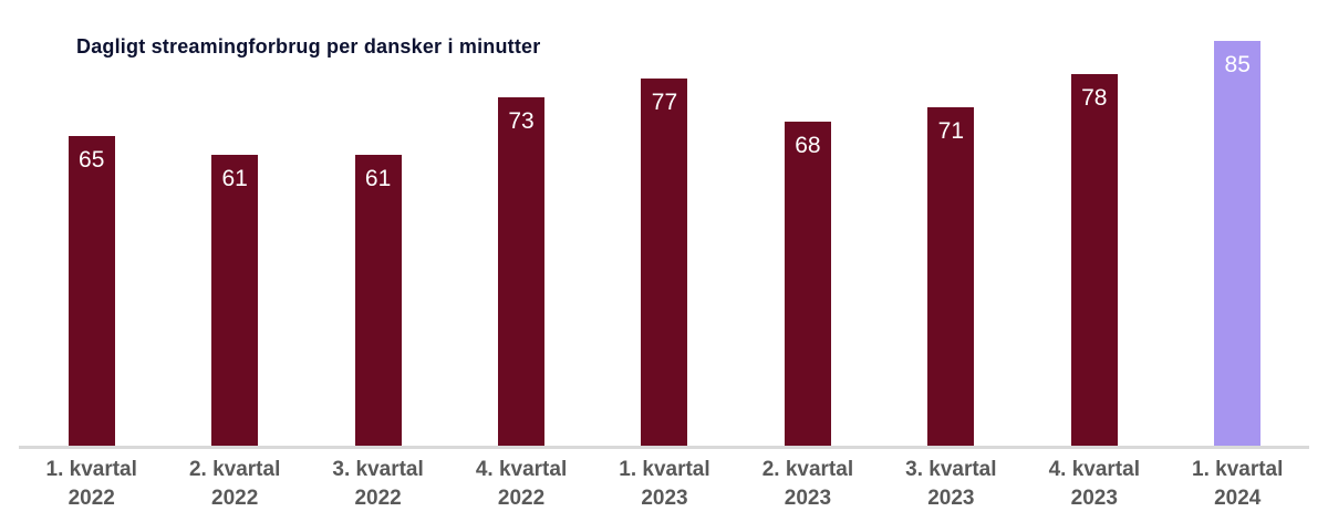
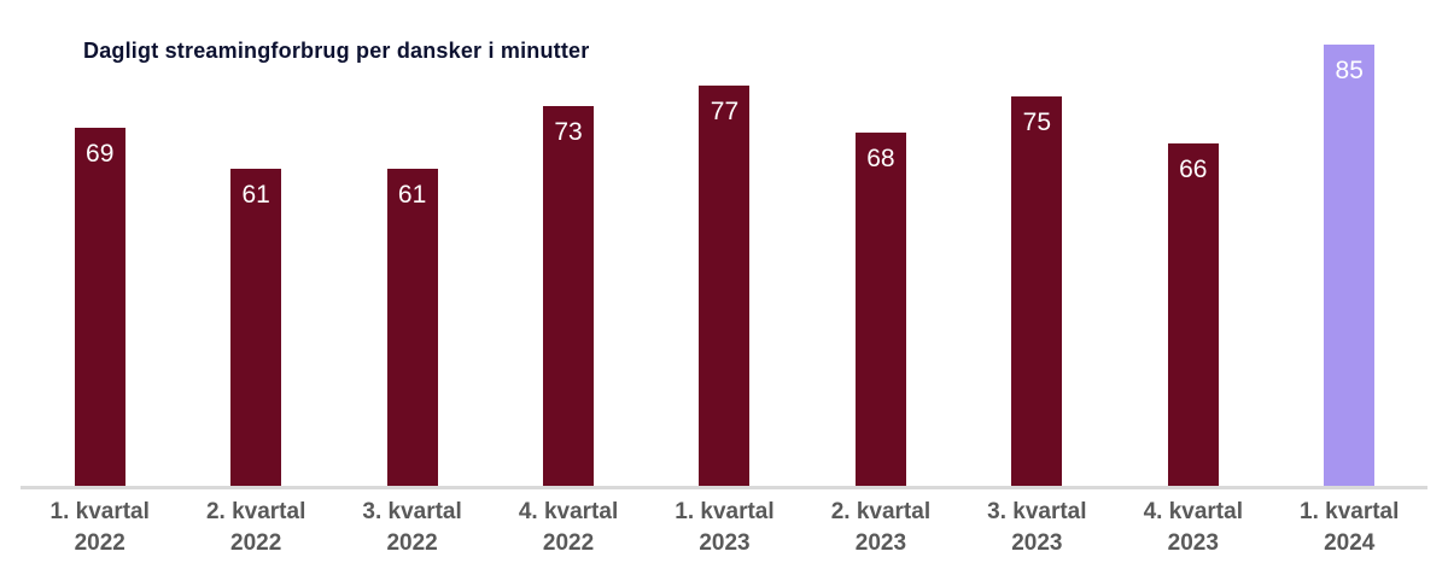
1. kvartal 2022: 65 -> 69
3. kvartal 2023: 71 -> 75
4. kvartal 2023: 78 -> 66
